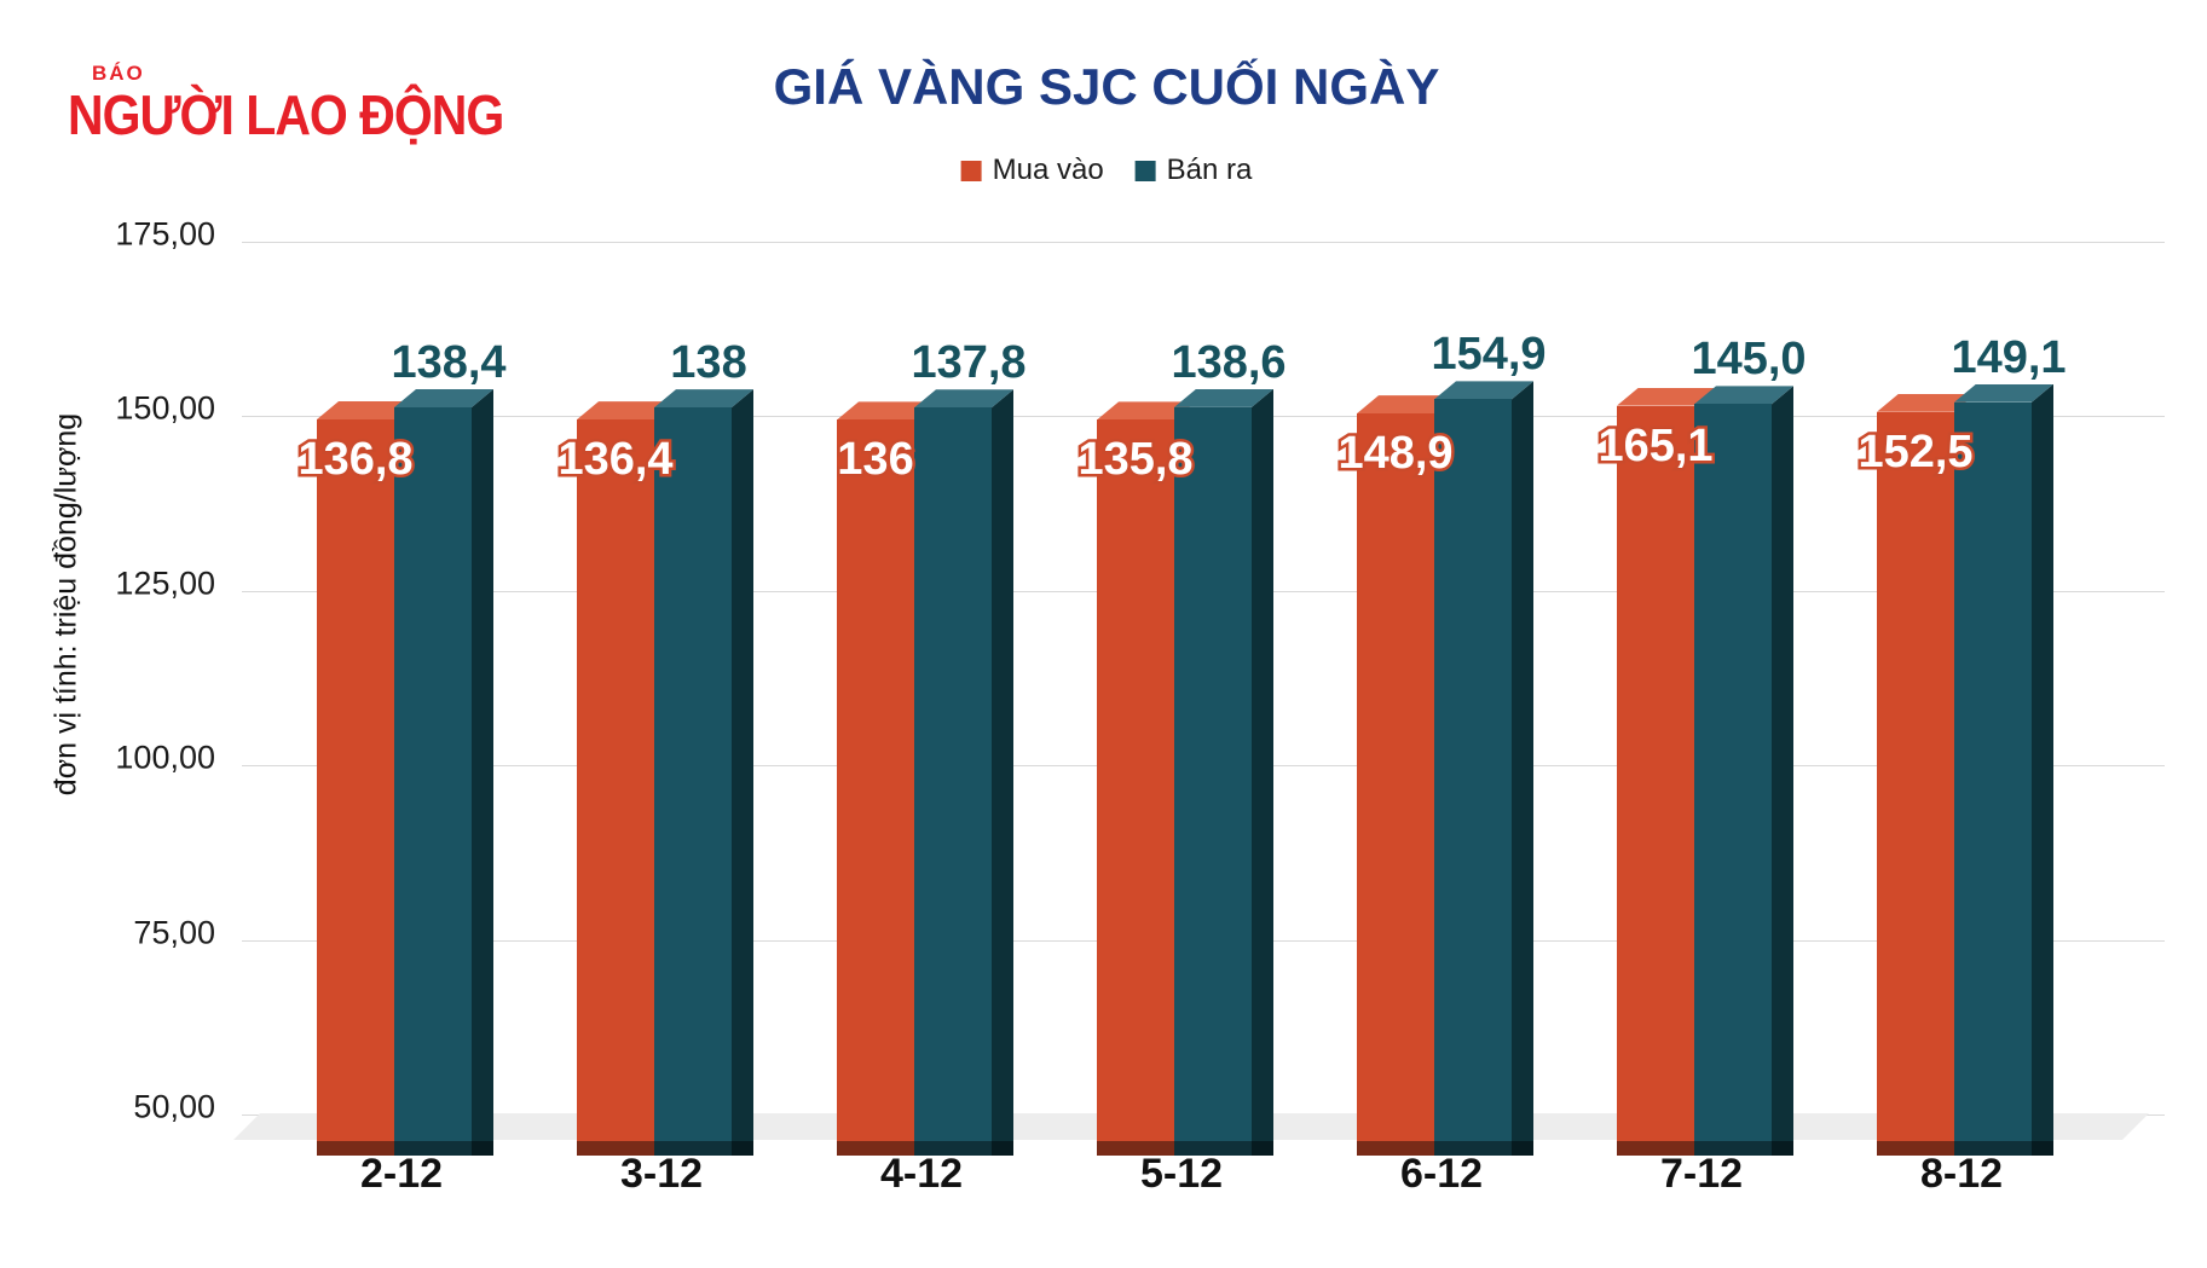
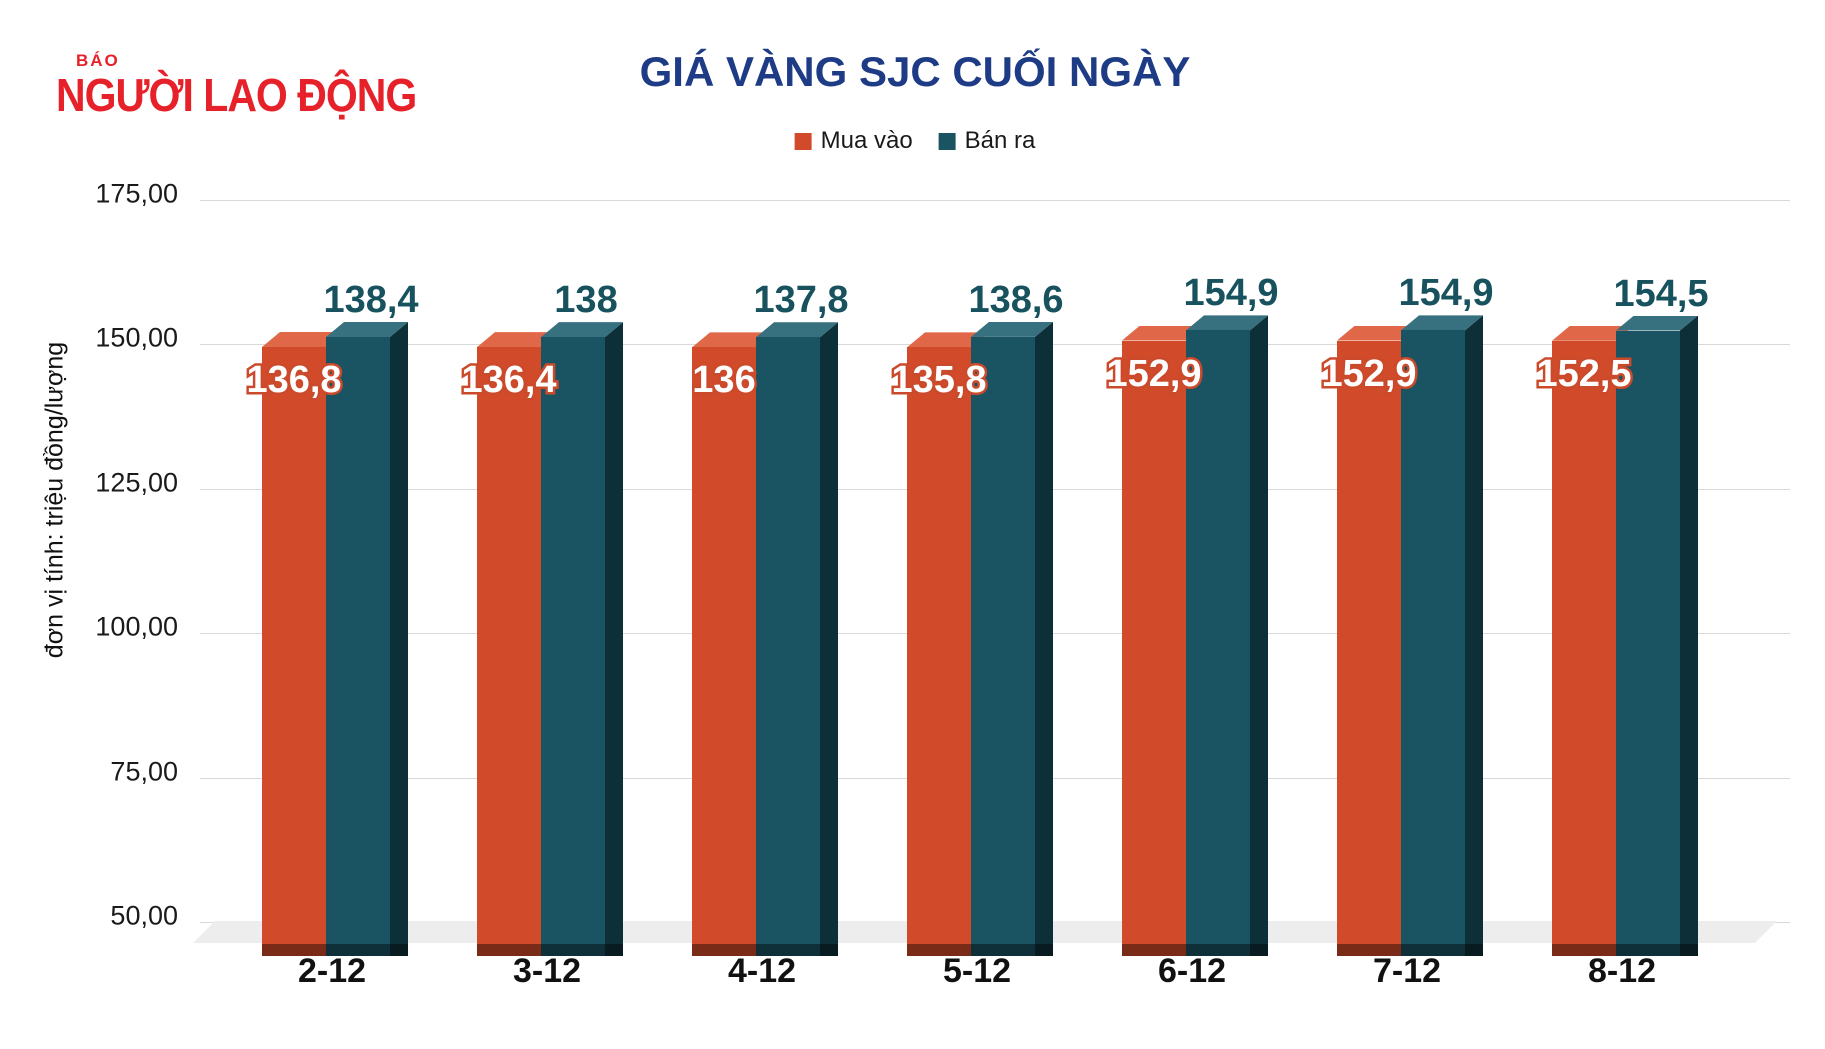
Mua vào/6-12: 148,9 -> 152,9
Mua vào/7-12: 165,1 -> 152,9
Bán ra/7-12: 145,0 -> 154,9
Bán ra/8-12: 149,1 -> 154,5
